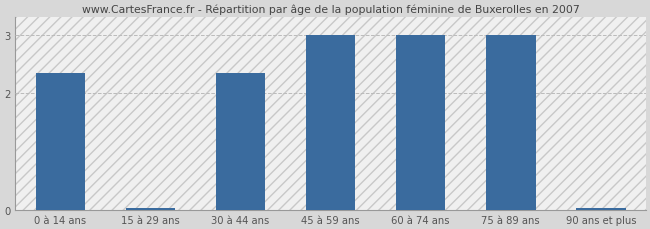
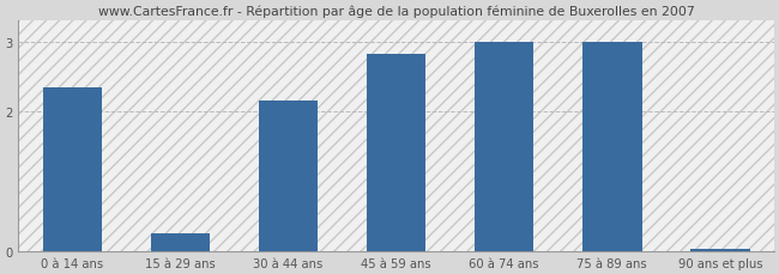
15 à 29 ans: 0.04 -> 0.26
30 à 44 ans: 2.35 -> 2.16
45 à 59 ans: 3.00 -> 2.82
